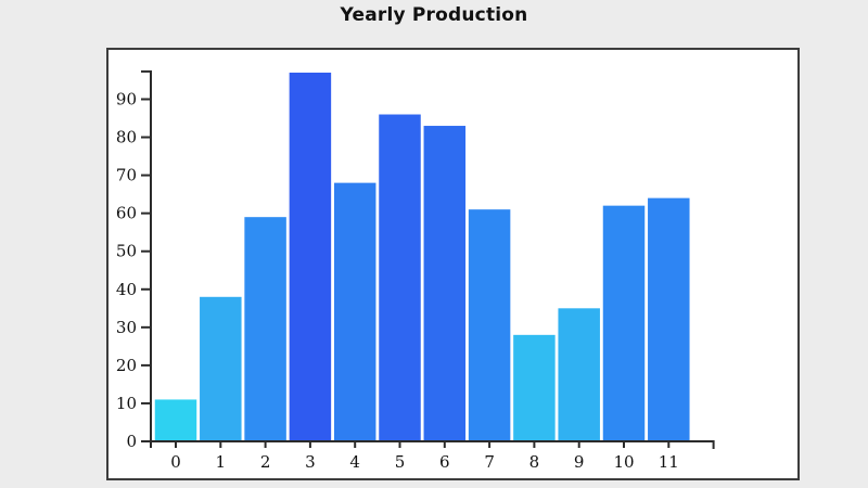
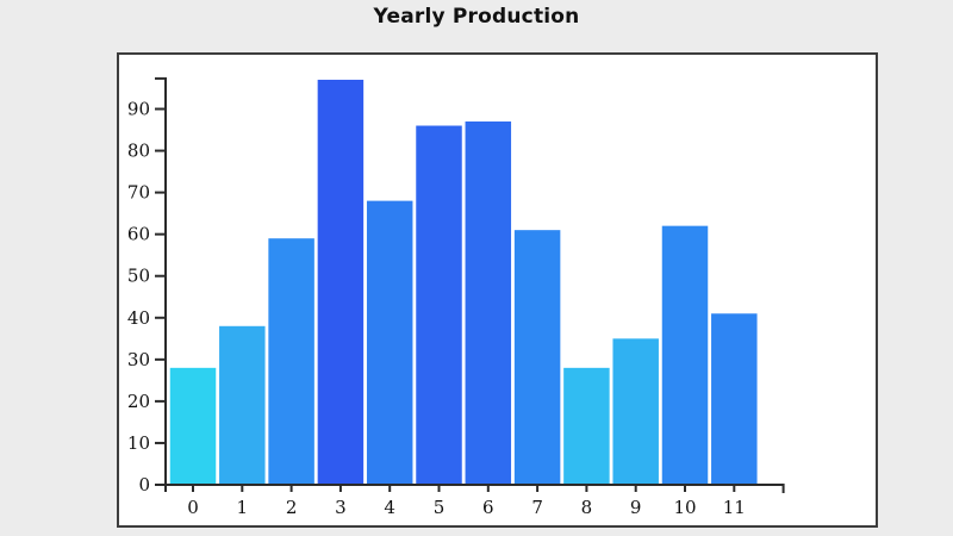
0: 11 -> 28
6: 83 -> 87
11: 64 -> 41
